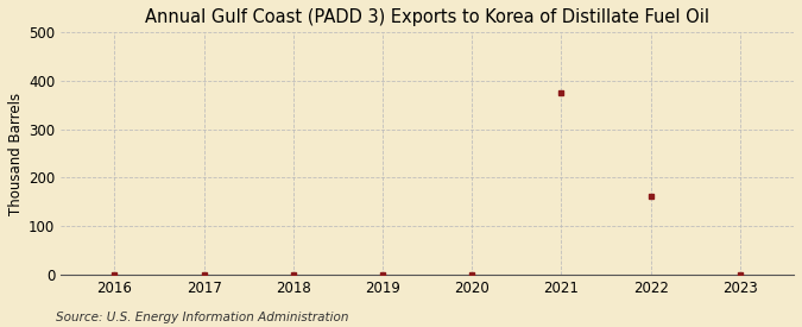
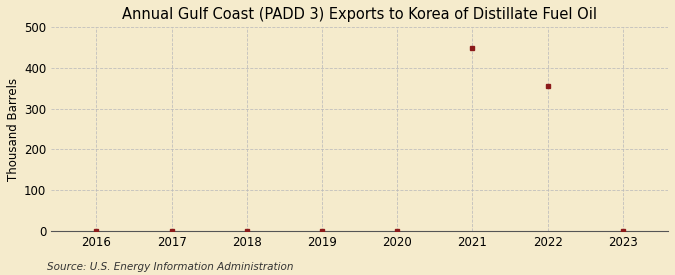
2021: 375 -> 450
2022: 163 -> 355
